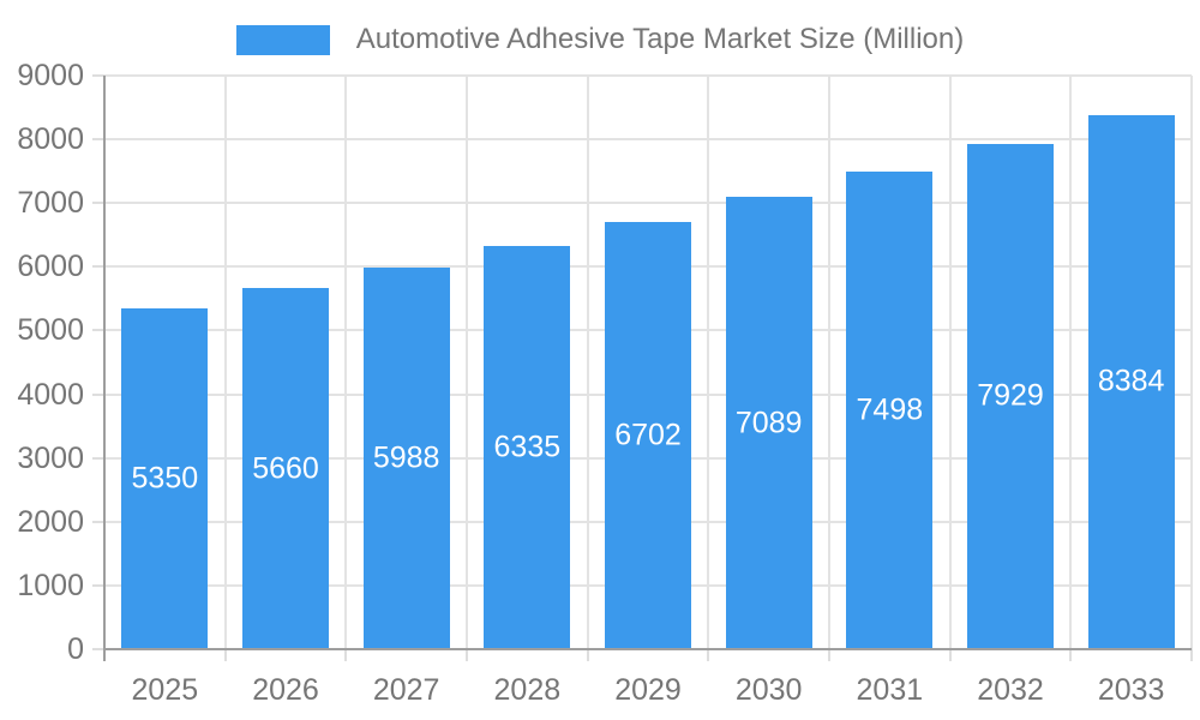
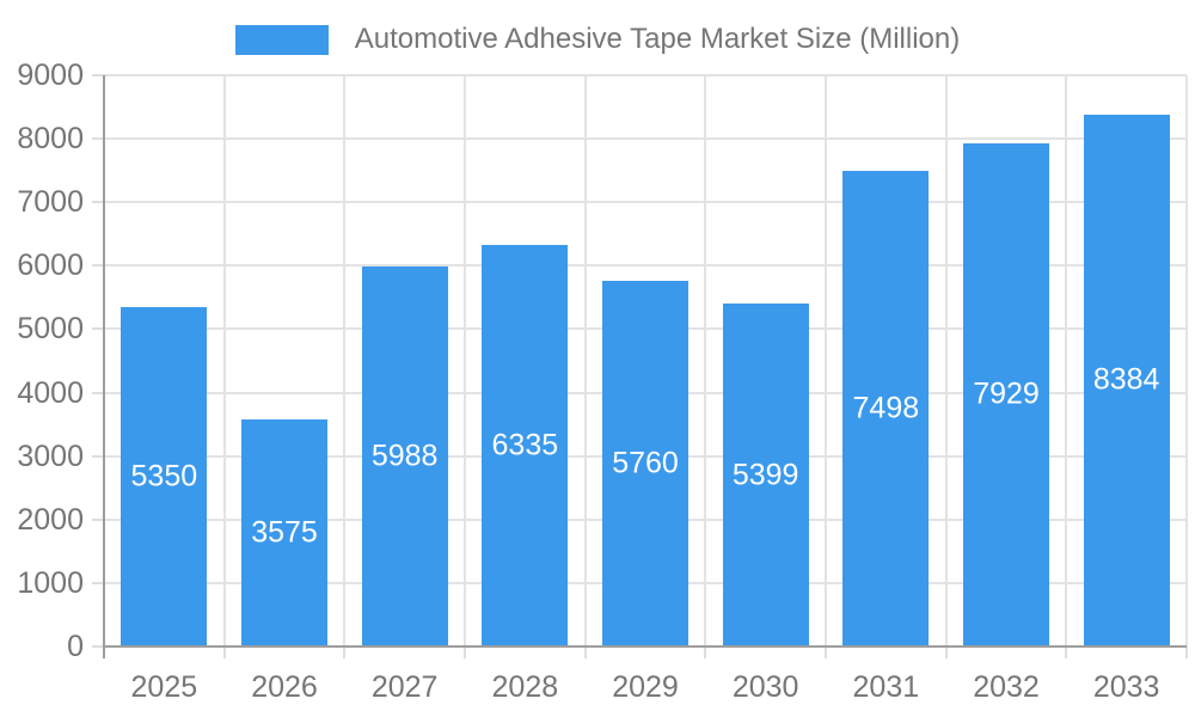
2026: 5660 -> 3575
2029: 6702 -> 5760
2030: 7089 -> 5399
